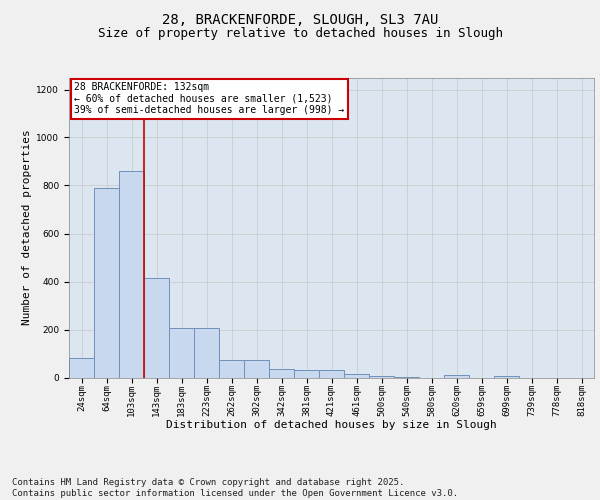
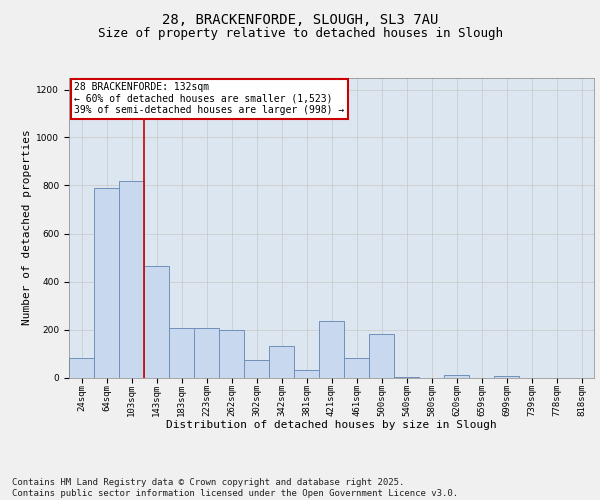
103sqm: 860 -> 820
143sqm: 415 -> 465
262sqm: 75 -> 200
342sqm: 35 -> 130
421sqm: 30 -> 235
461sqm: 15 -> 80
500sqm: 5 -> 180
